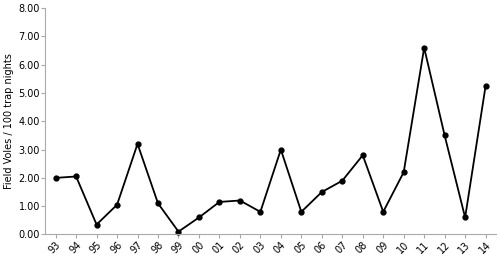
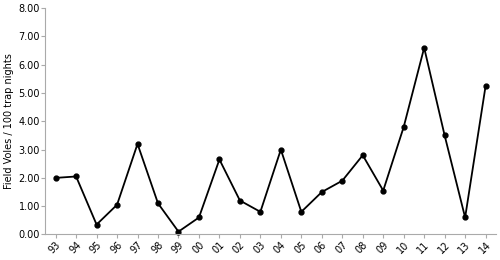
01: 1.15 -> 2.65
09: 0.80 -> 1.55
10: 2.20 -> 3.80
